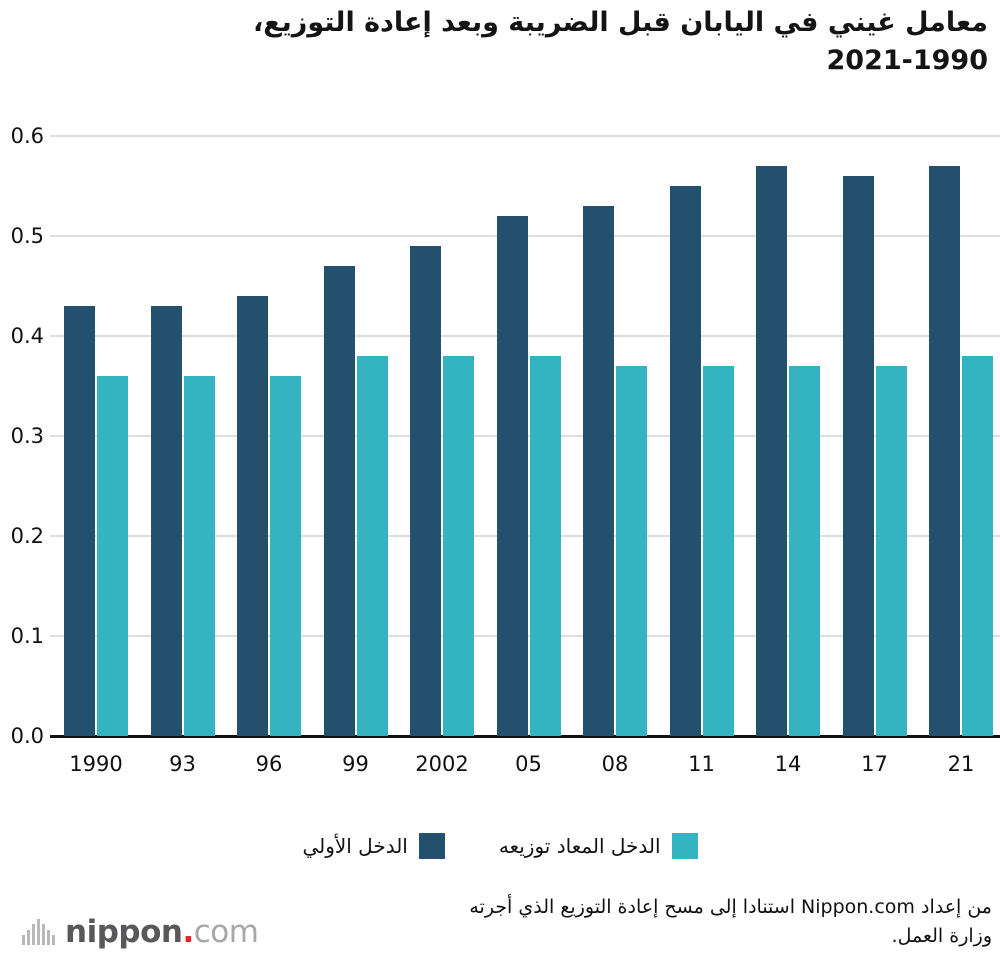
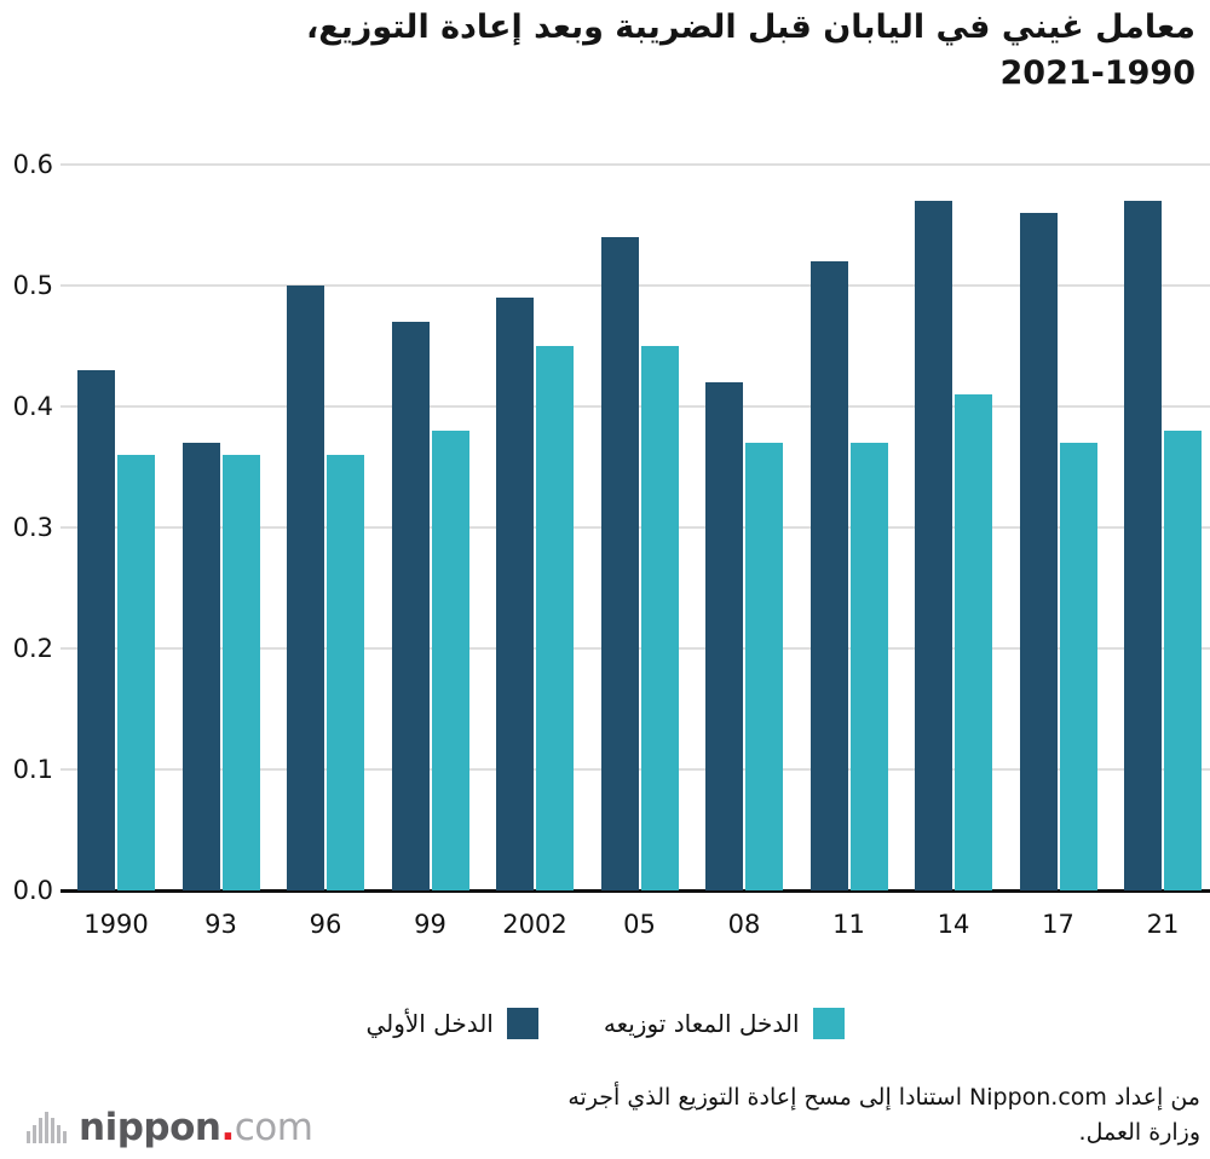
الدخل الأولي/93: 0.43 -> 0.37
الدخل الأولي/96: 0.44 -> 0.50
الدخل المعاد توزيعه/2002: 0.38 -> 0.45
الدخل الأولي/05: 0.52 -> 0.54
الدخل المعاد توزيعه/05: 0.38 -> 0.45
الدخل الأولي/08: 0.53 -> 0.42
الدخل الأولي/11: 0.55 -> 0.52
الدخل المعاد توزيعه/14: 0.37 -> 0.41
